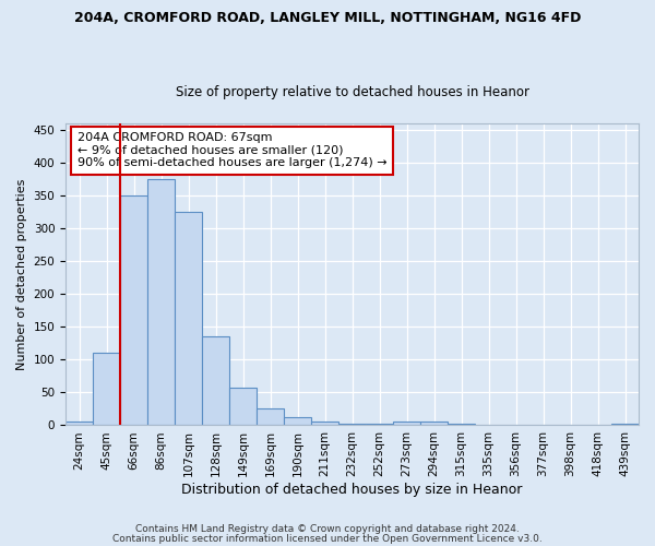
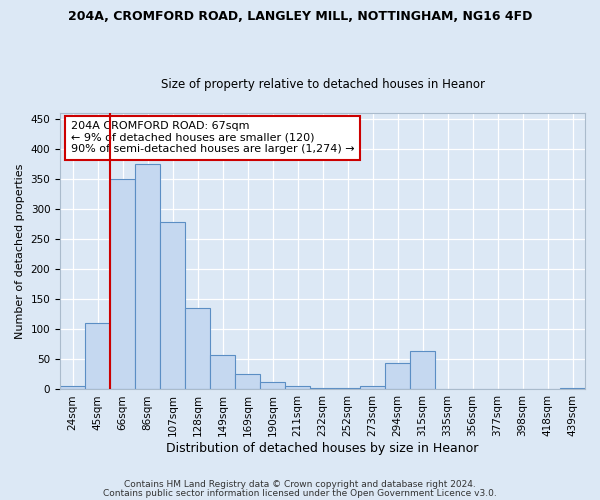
107sqm: 325 -> 278
294sqm: 5 -> 44
315sqm: 3 -> 64
